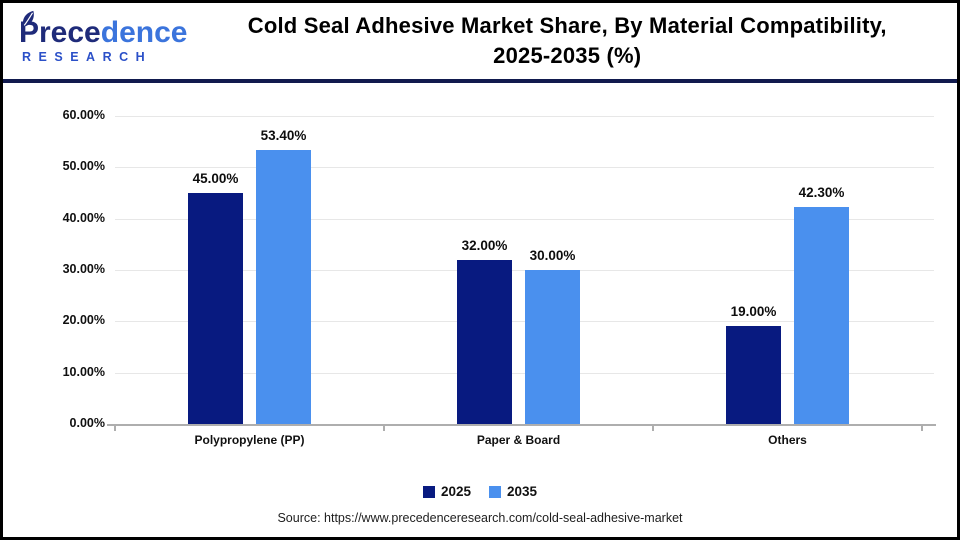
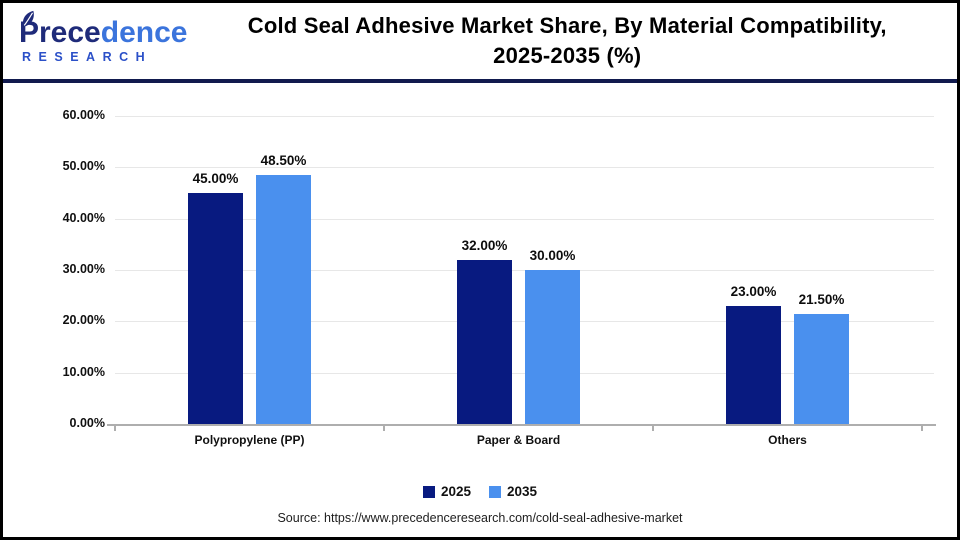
2035/Polypropylene (PP): 53.40% -> 48.50%
2025/Others: 19.00% -> 23.00%
2035/Others: 42.30% -> 21.50%
